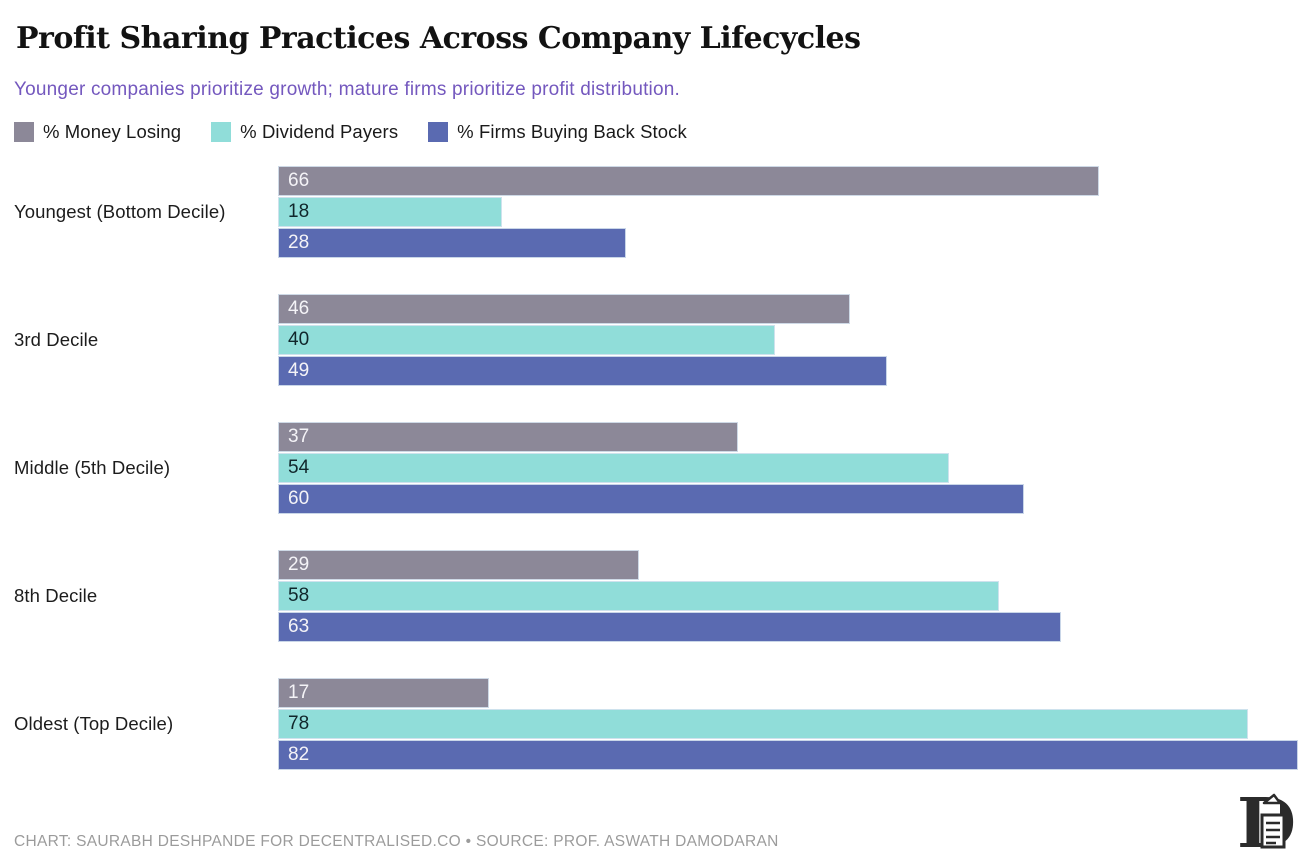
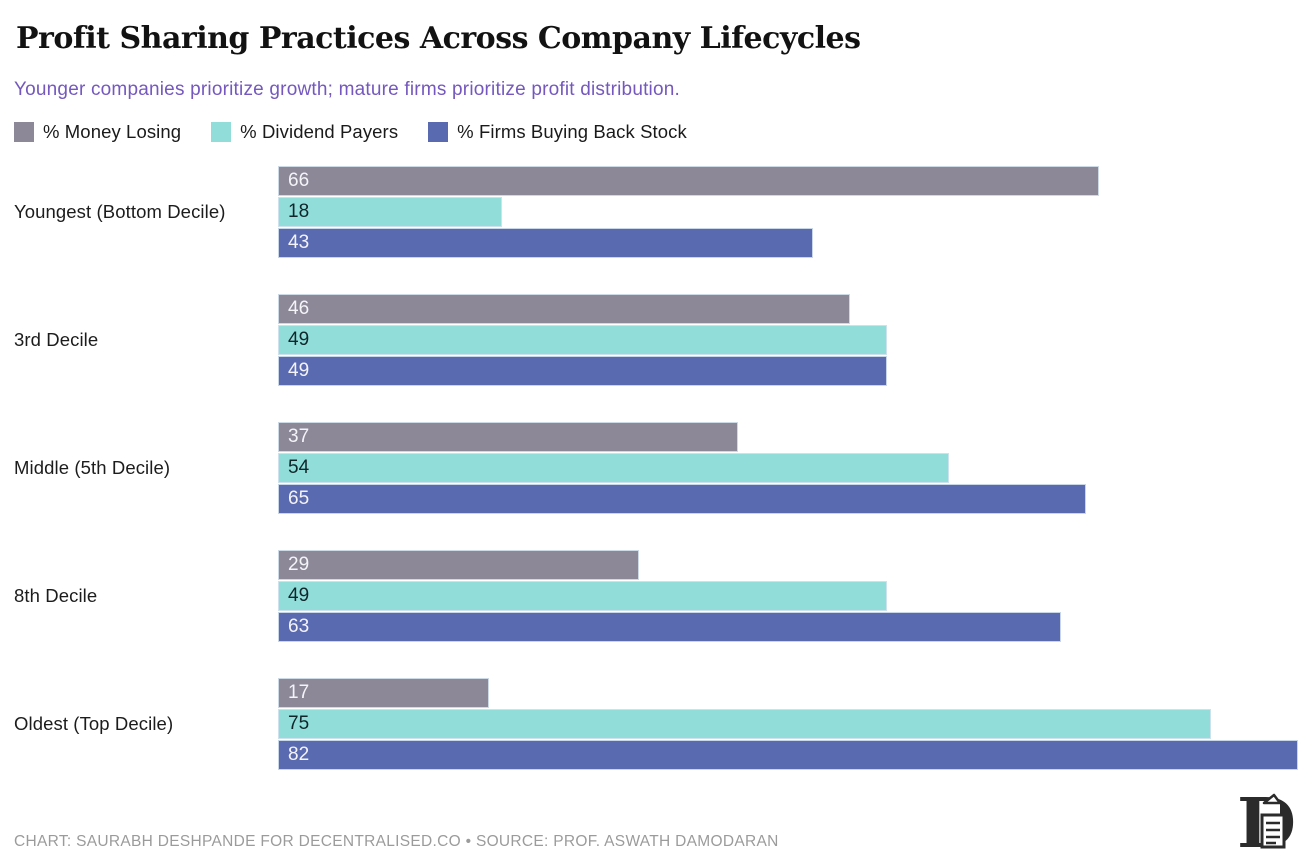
% Firms Buying Back Stock/Youngest (Bottom Decile): 28 -> 43
% Dividend Payers/3rd Decile: 40 -> 49
% Firms Buying Back Stock/Middle (5th Decile): 60 -> 65
% Dividend Payers/8th Decile: 58 -> 49
% Dividend Payers/Oldest (Top Decile): 78 -> 75
